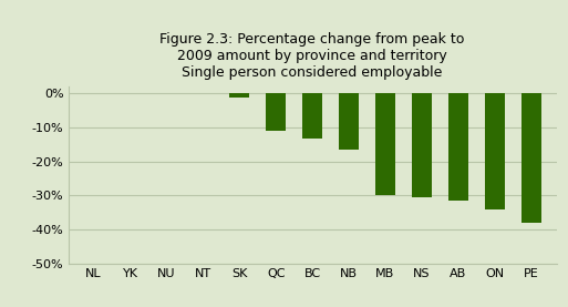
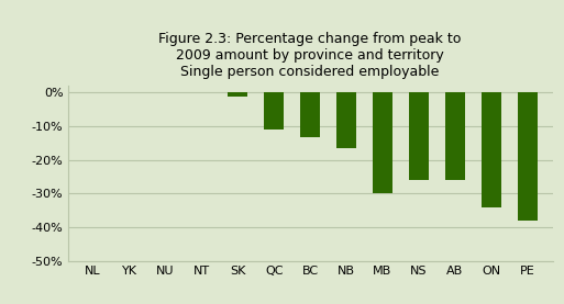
NS: -30.5% -> -26.0%
AB: -31.5% -> -26.0%
